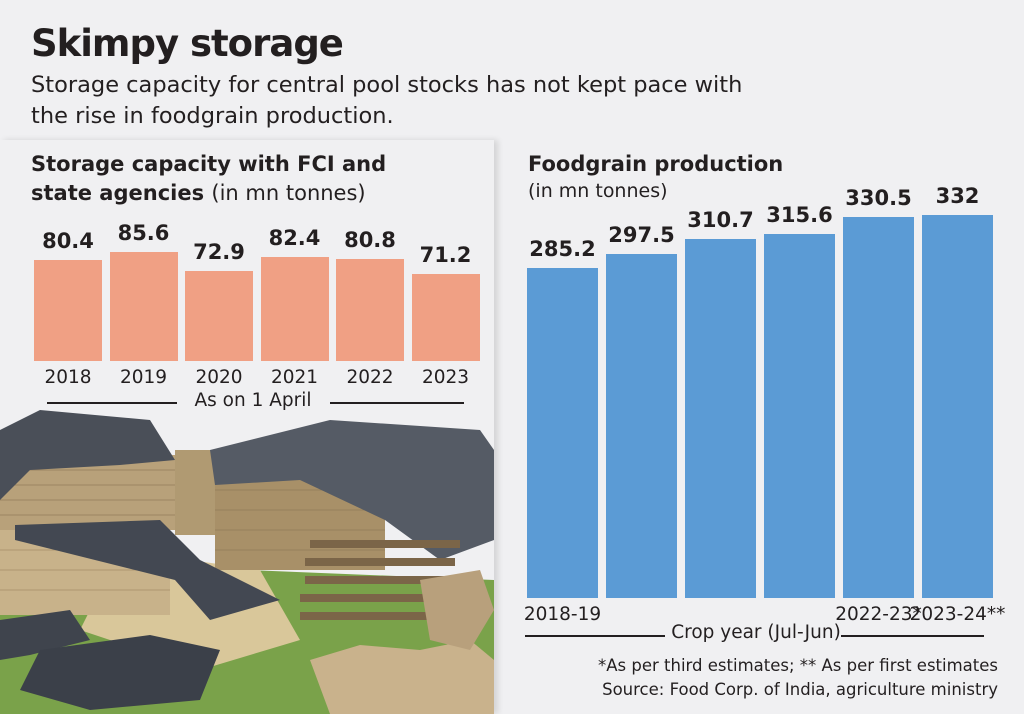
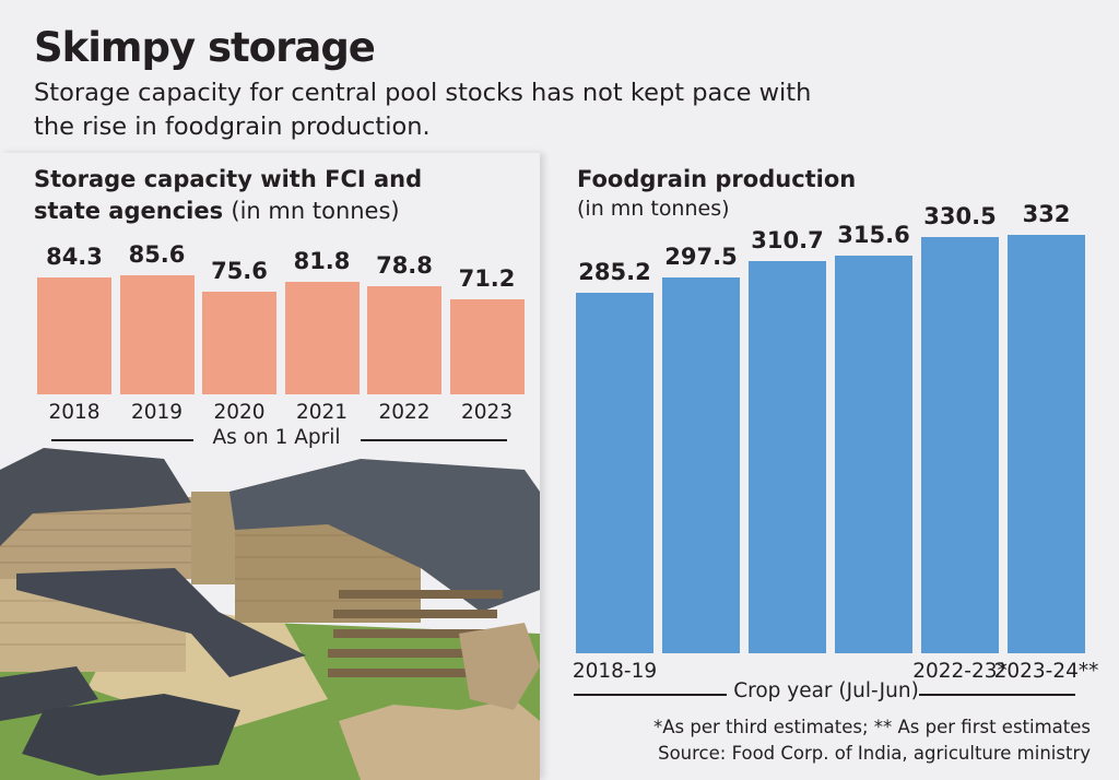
Storage capacity with FCI and state agencies (in mn tonnes)/2018: 80.4 -> 84.3
Storage capacity with FCI and state agencies (in mn tonnes)/2020: 72.9 -> 75.6
Storage capacity with FCI and state agencies (in mn tonnes)/2021: 82.4 -> 81.8
Storage capacity with FCI and state agencies (in mn tonnes)/2022: 80.8 -> 78.8
